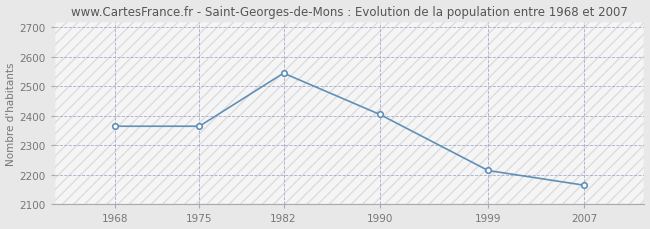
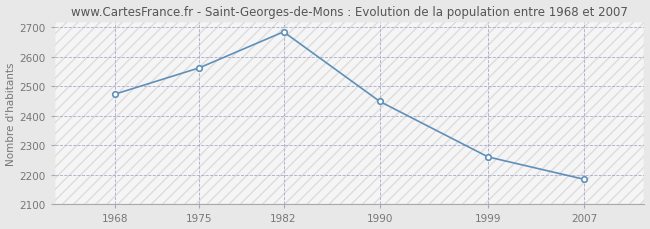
1968: 2365 -> 2474
1975: 2365 -> 2563
1982: 2545 -> 2685
1990: 2405 -> 2449
1999: 2215 -> 2261
2007: 2165 -> 2185
